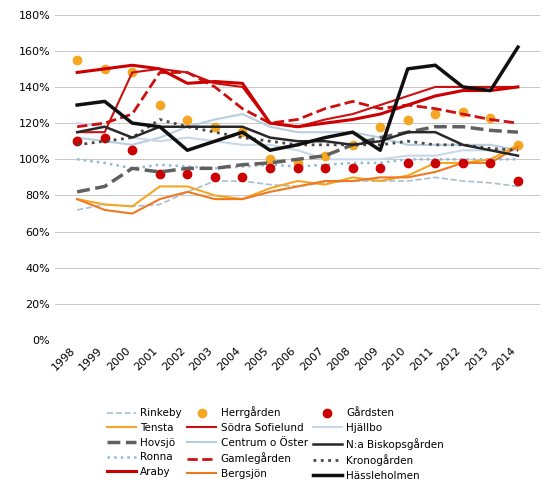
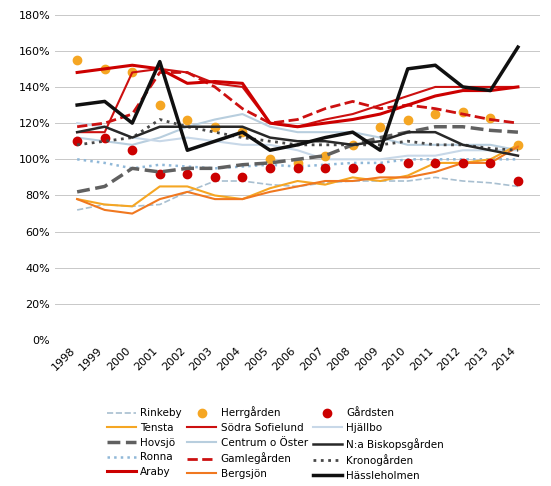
Hässleholmen/2001: 118% -> 154%
